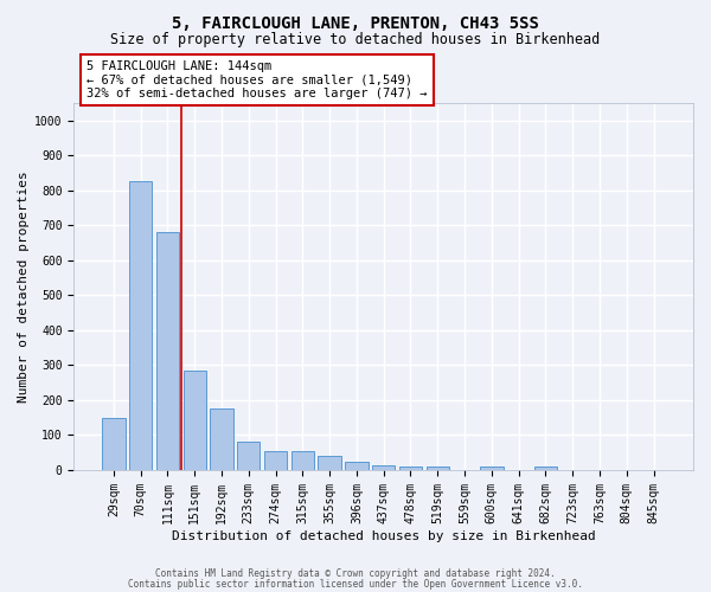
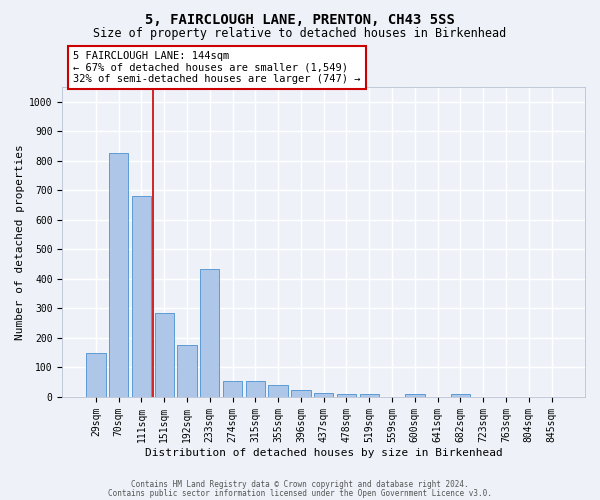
233sqm: 80 -> 435
